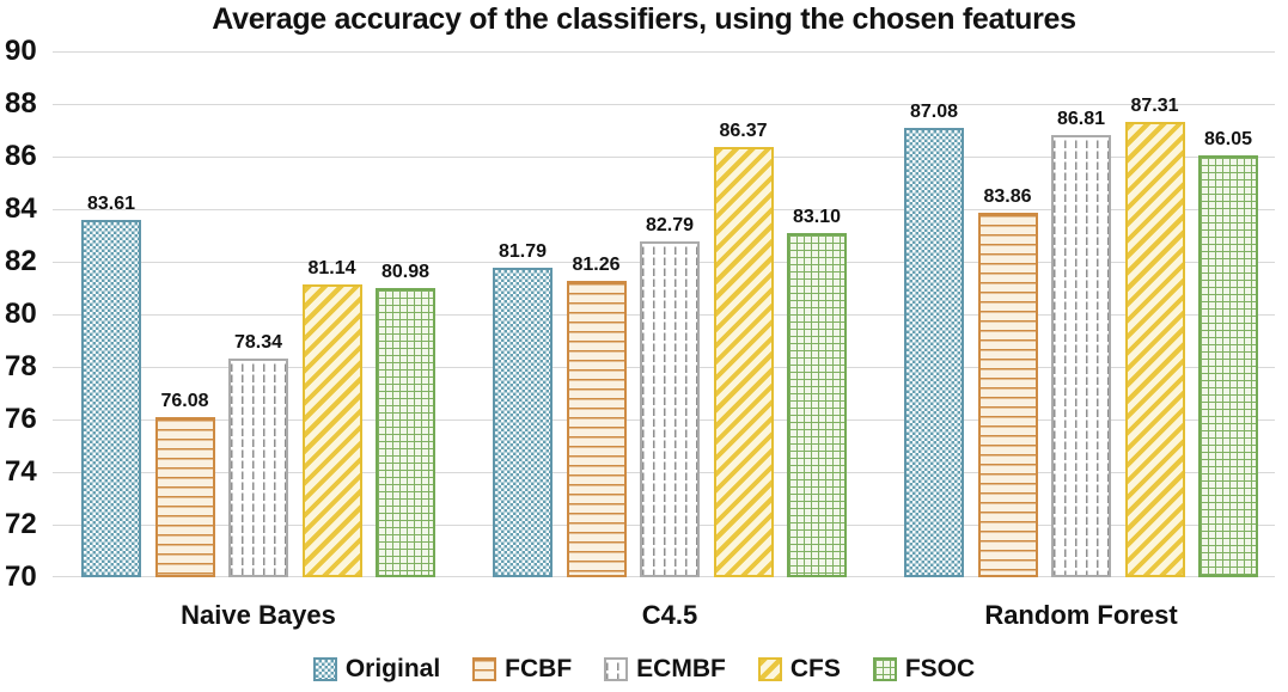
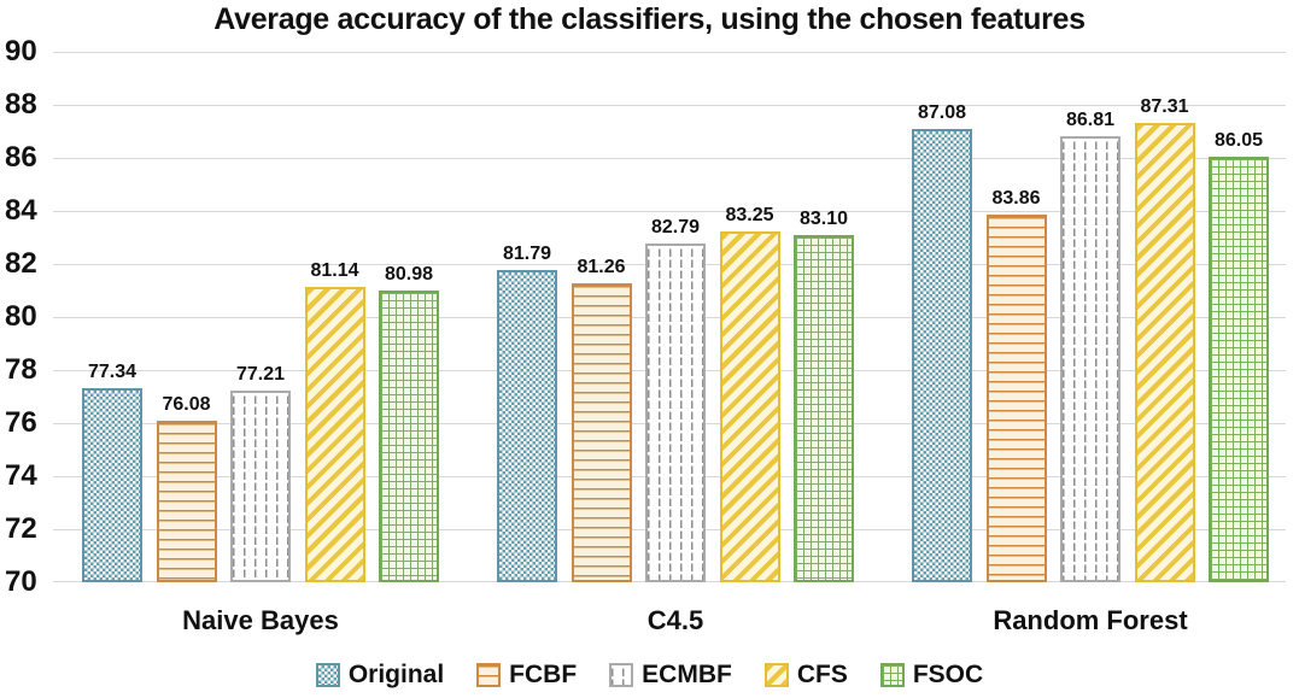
Original/Naive Bayes: 83.61 -> 77.34
ECMBF/Naive Bayes: 78.34 -> 77.21
CFS/C4.5: 86.37 -> 83.25
